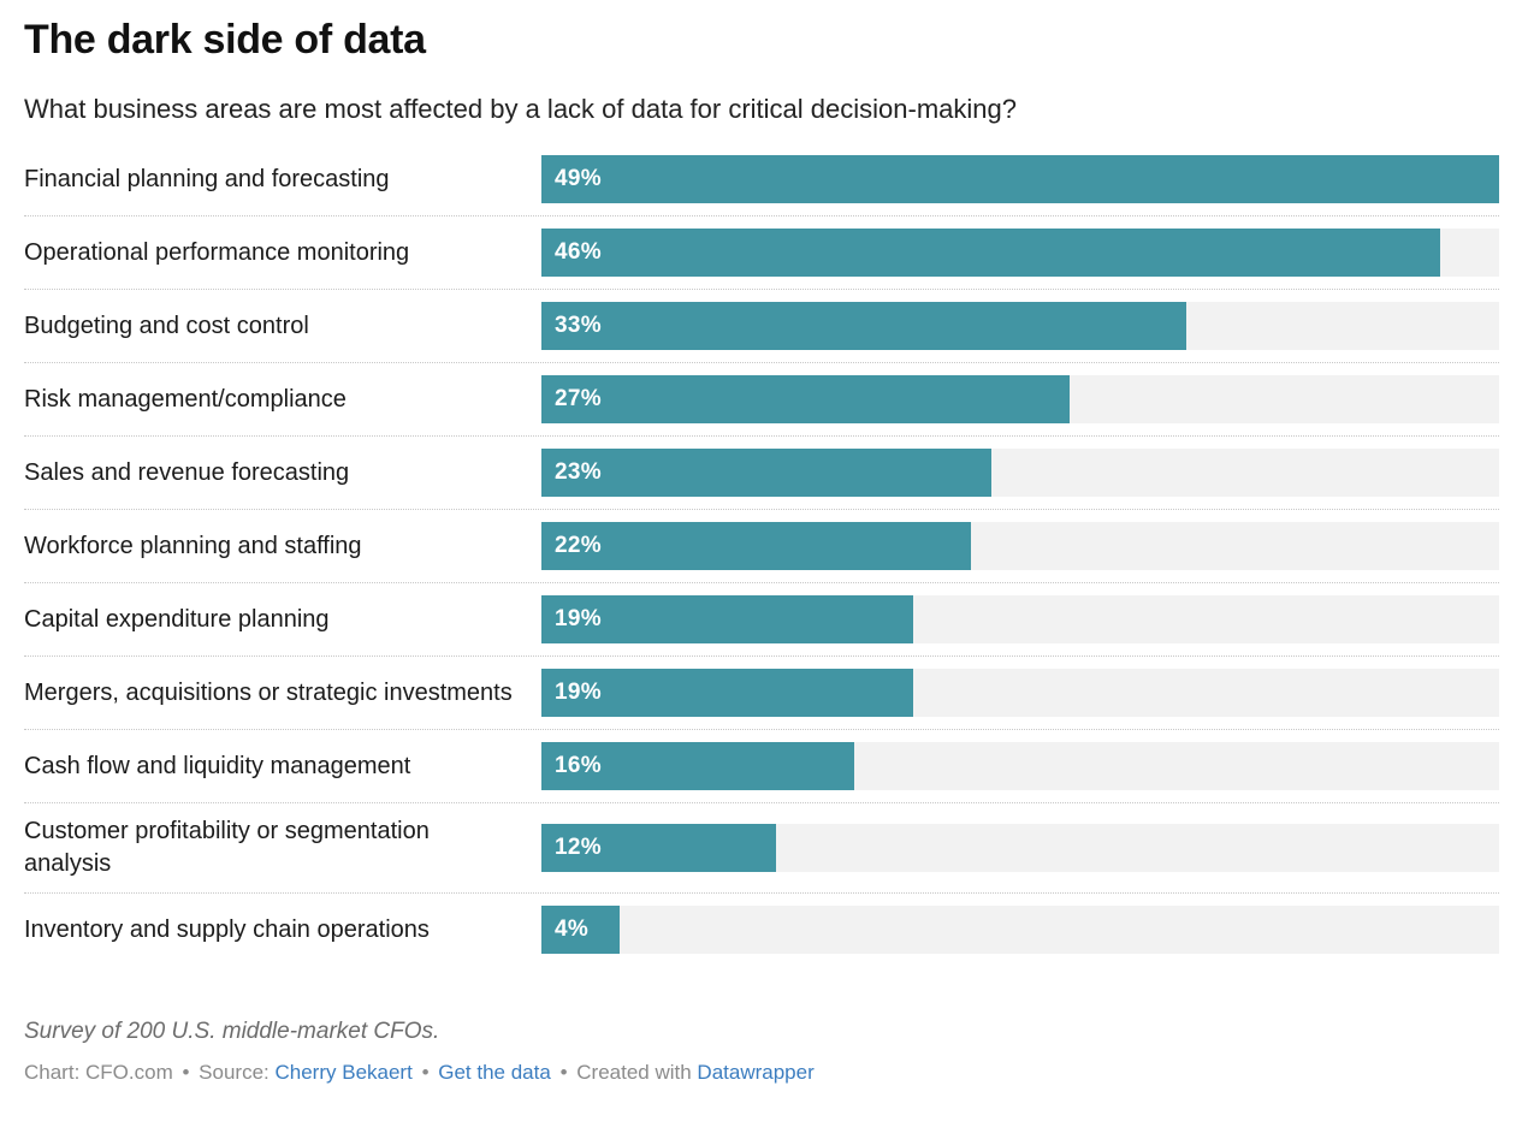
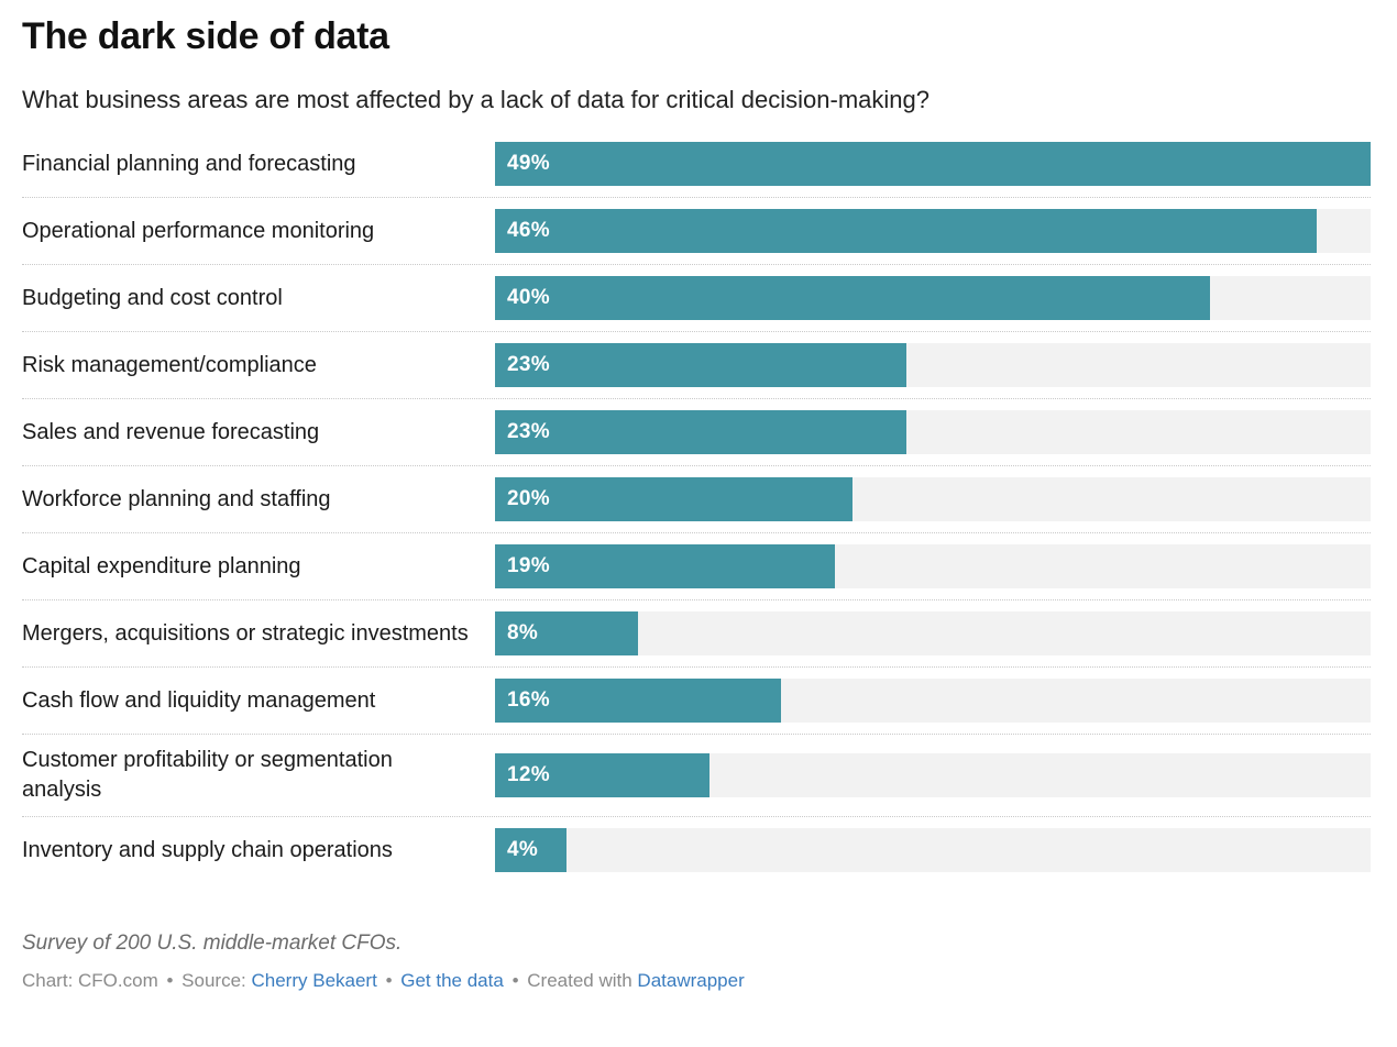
Budgeting and cost control: 33% -> 40%
Risk management/compliance: 27% -> 23%
Workforce planning and staffing: 22% -> 20%
Mergers, acquisitions or strategic investments: 19% -> 8%
